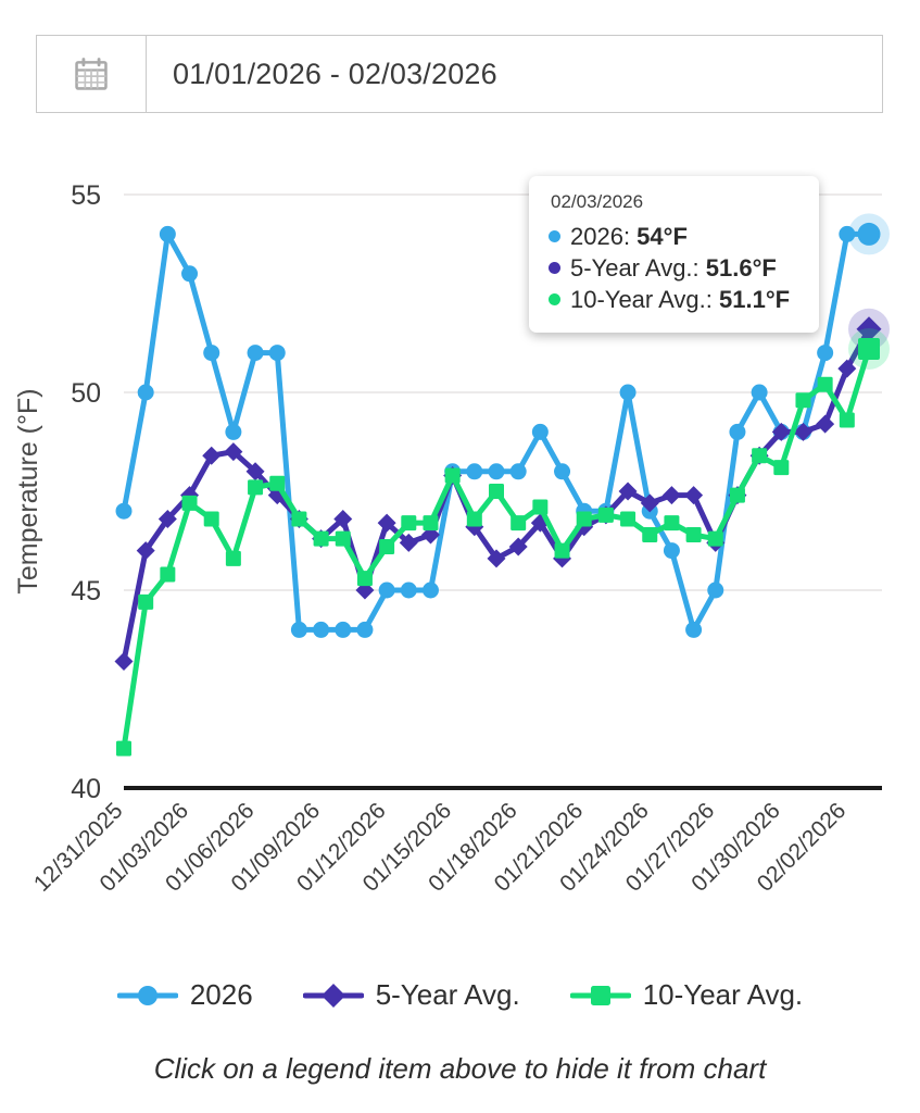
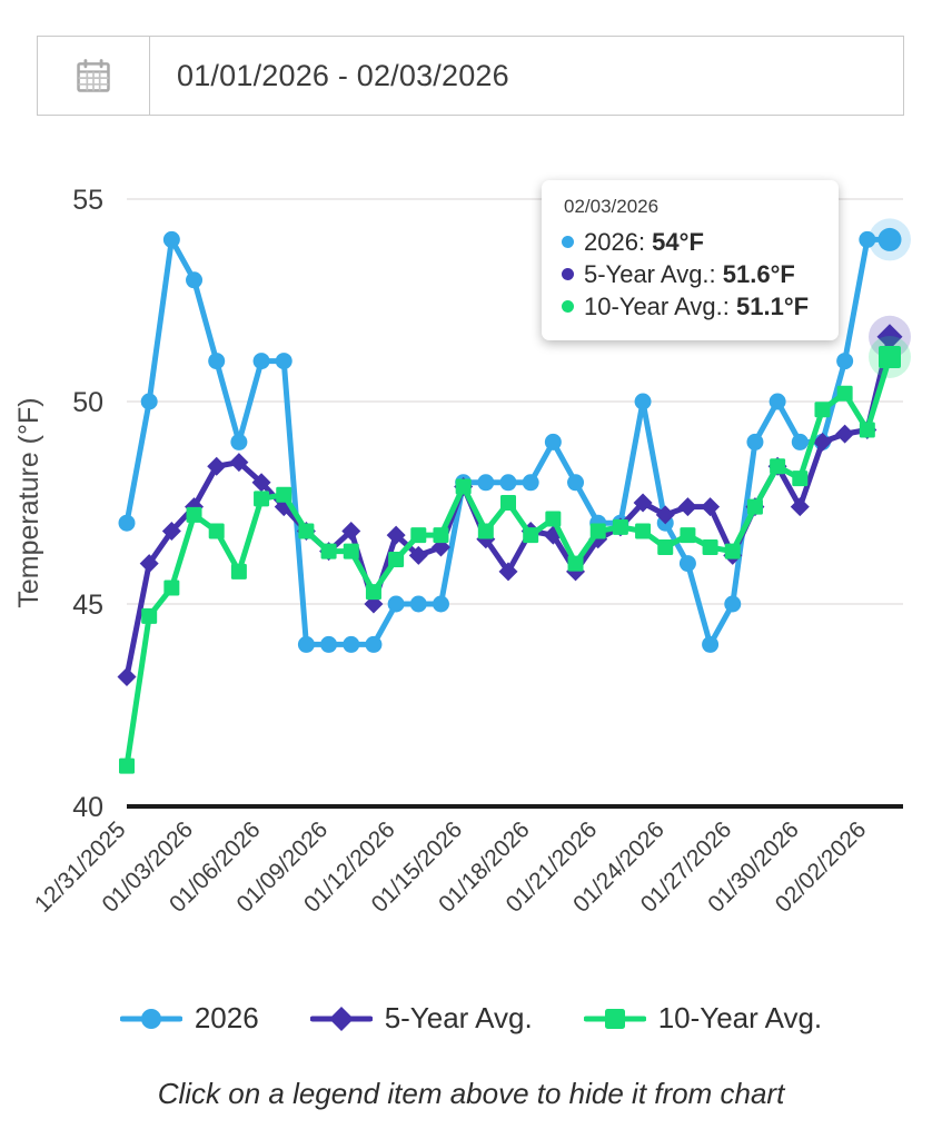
5-Year Avg./01/18/2026: 46.1 -> 46.8
5-Year Avg./01/30/2026: 49.0 -> 47.4
5-Year Avg./02/02/2026: 50.6 -> 49.3
